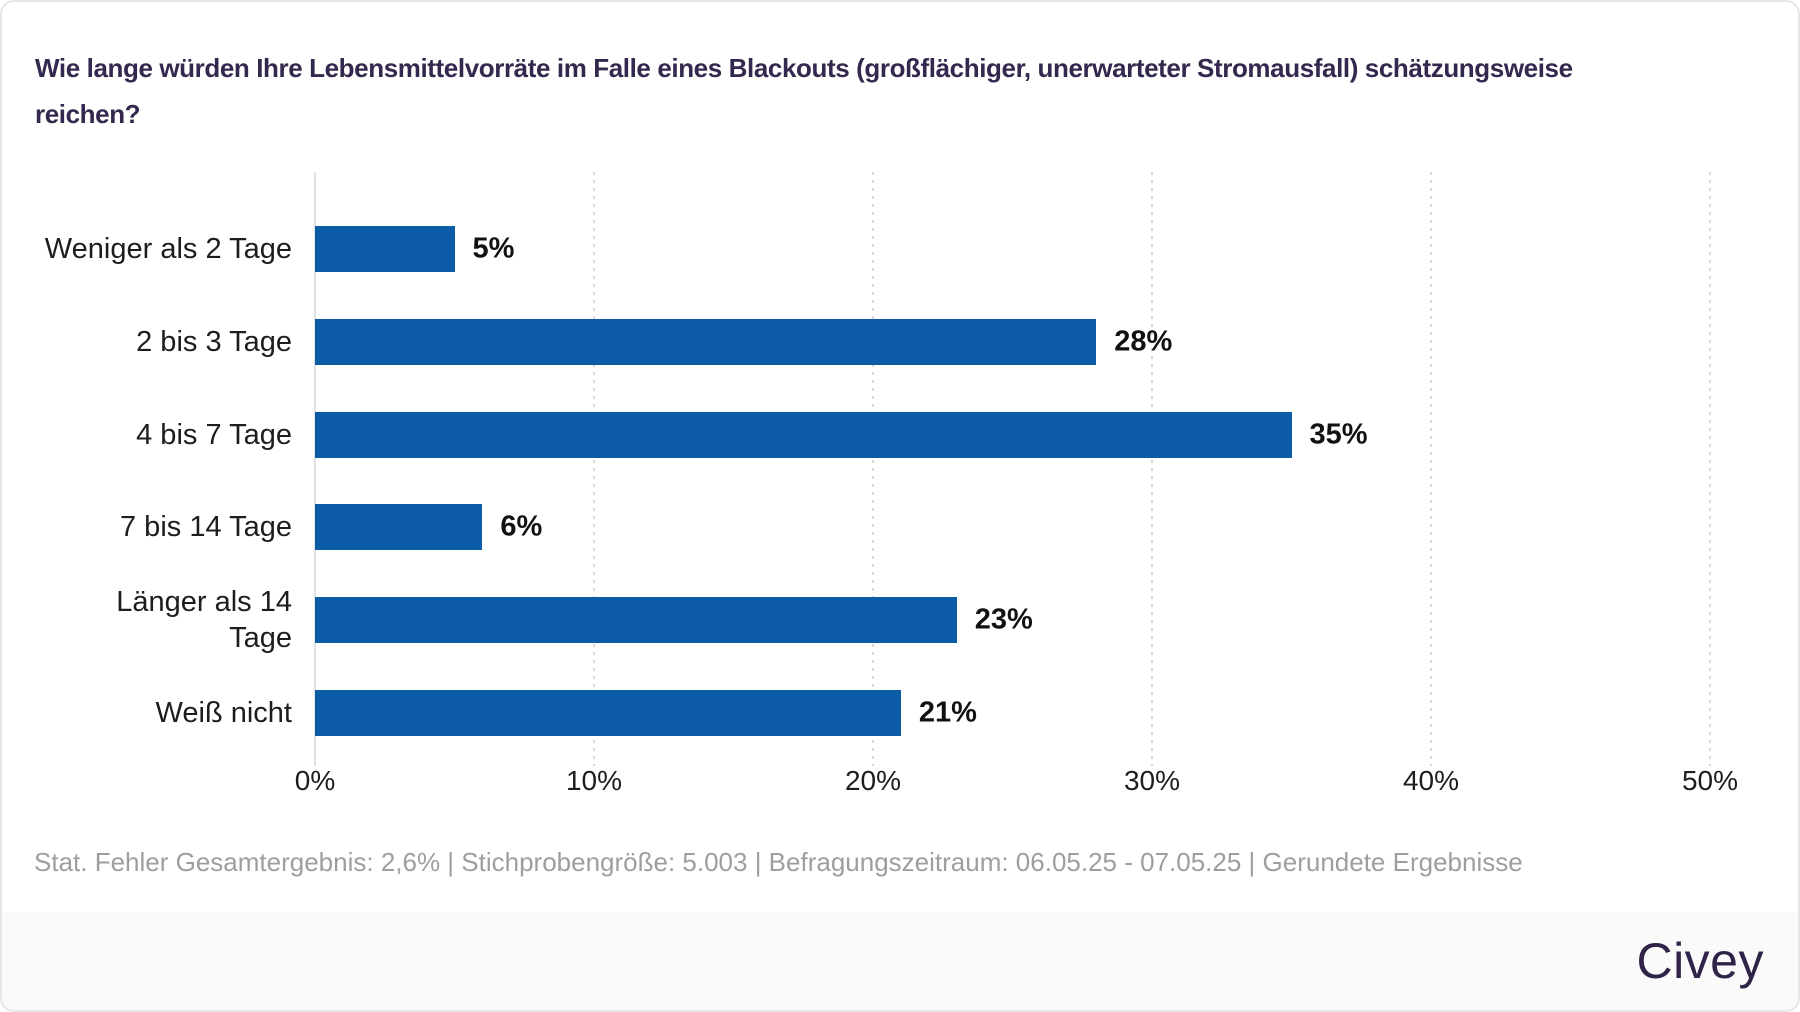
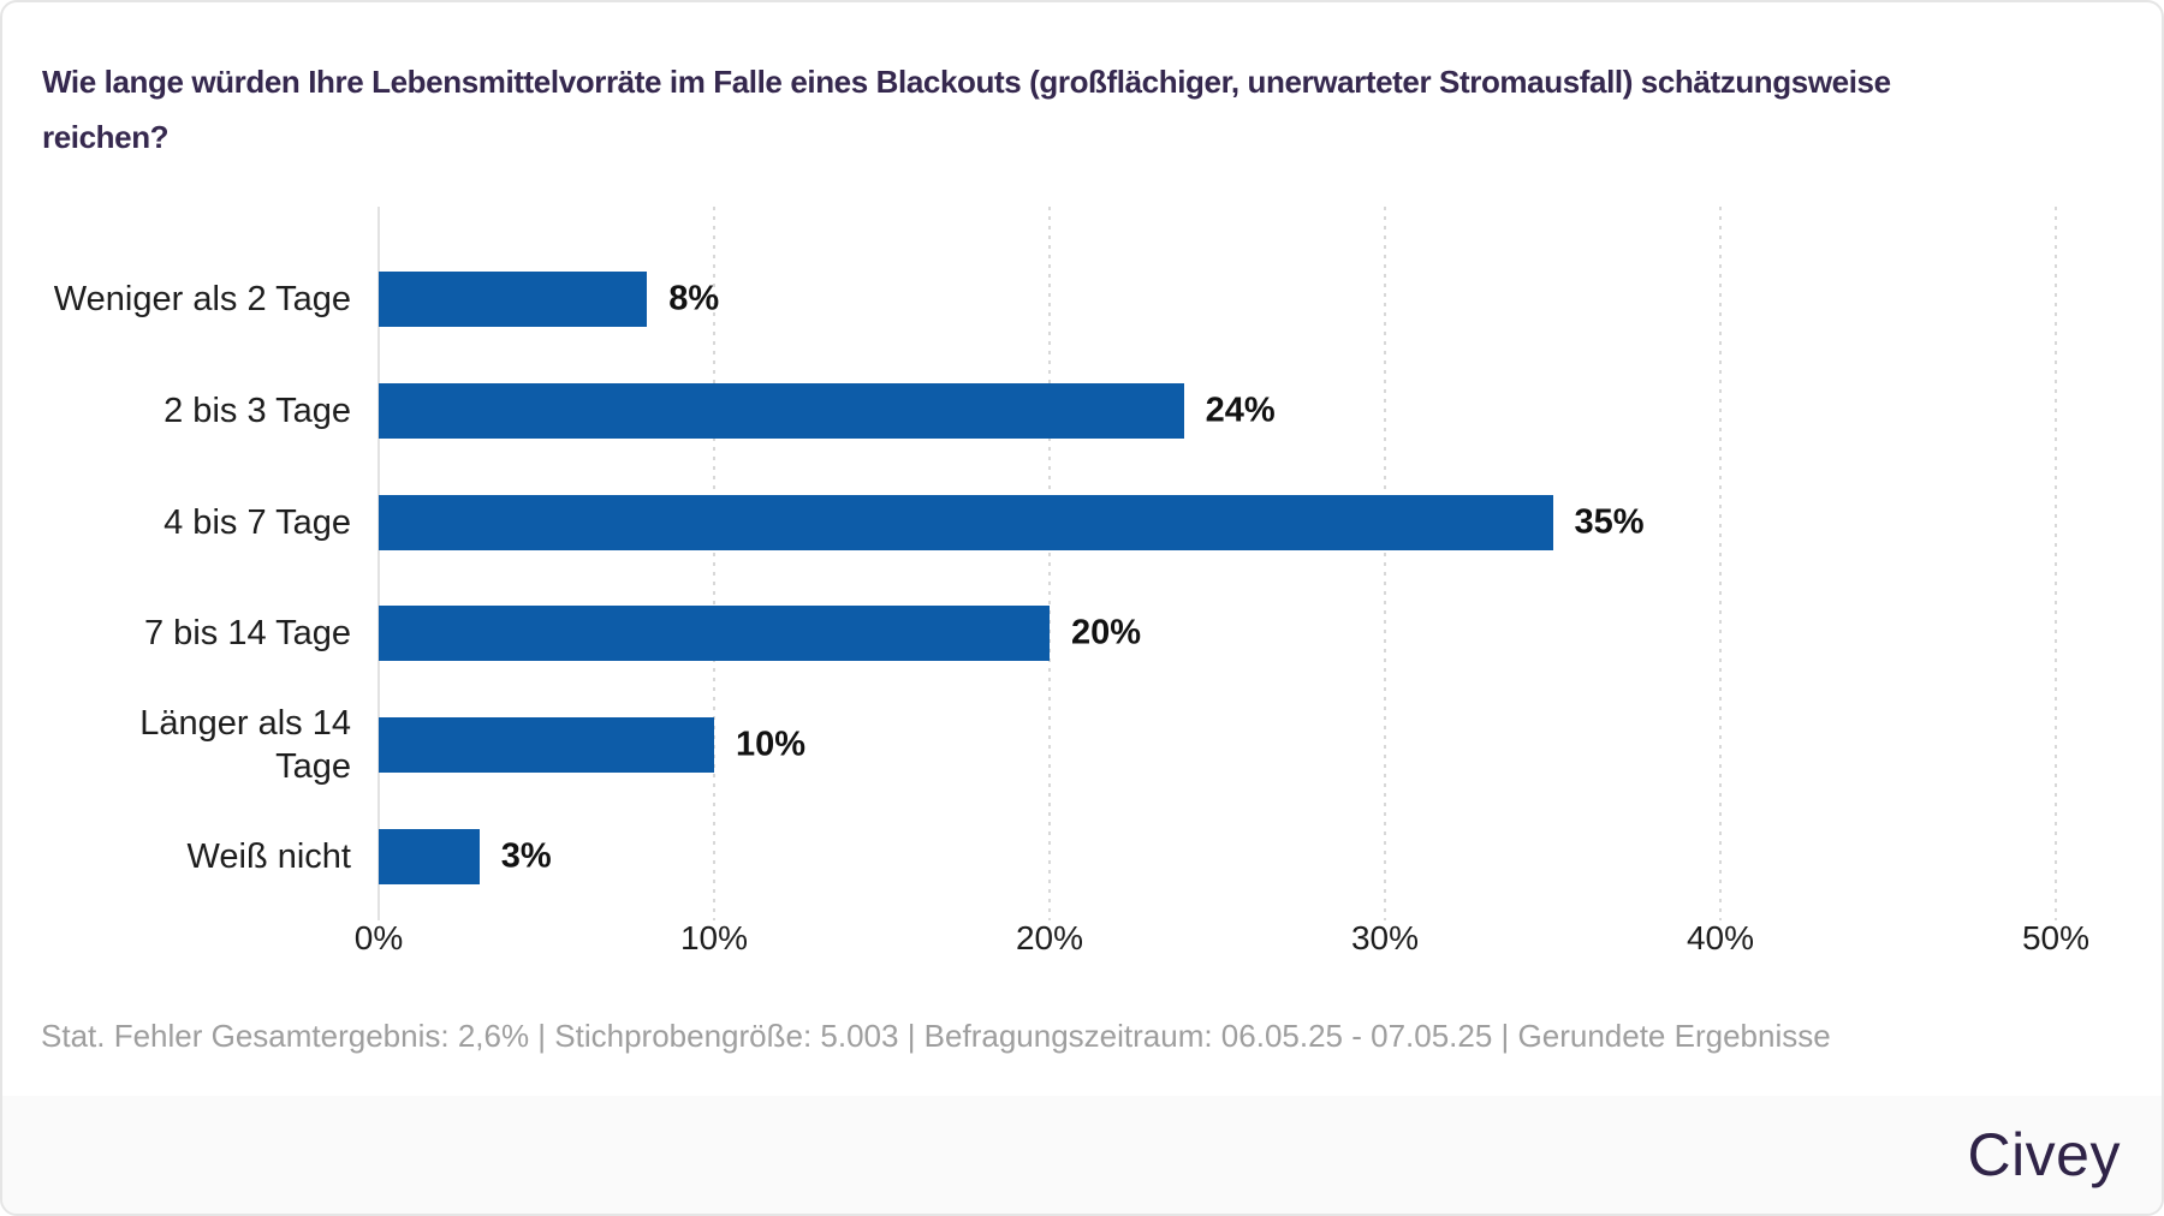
Weniger als 2 Tage: 5% -> 8%
2 bis 3 Tage: 28% -> 24%
7 bis 14 Tage: 6% -> 20%
Länger als 14 Tage: 23% -> 10%
Weiß nicht: 21% -> 3%
